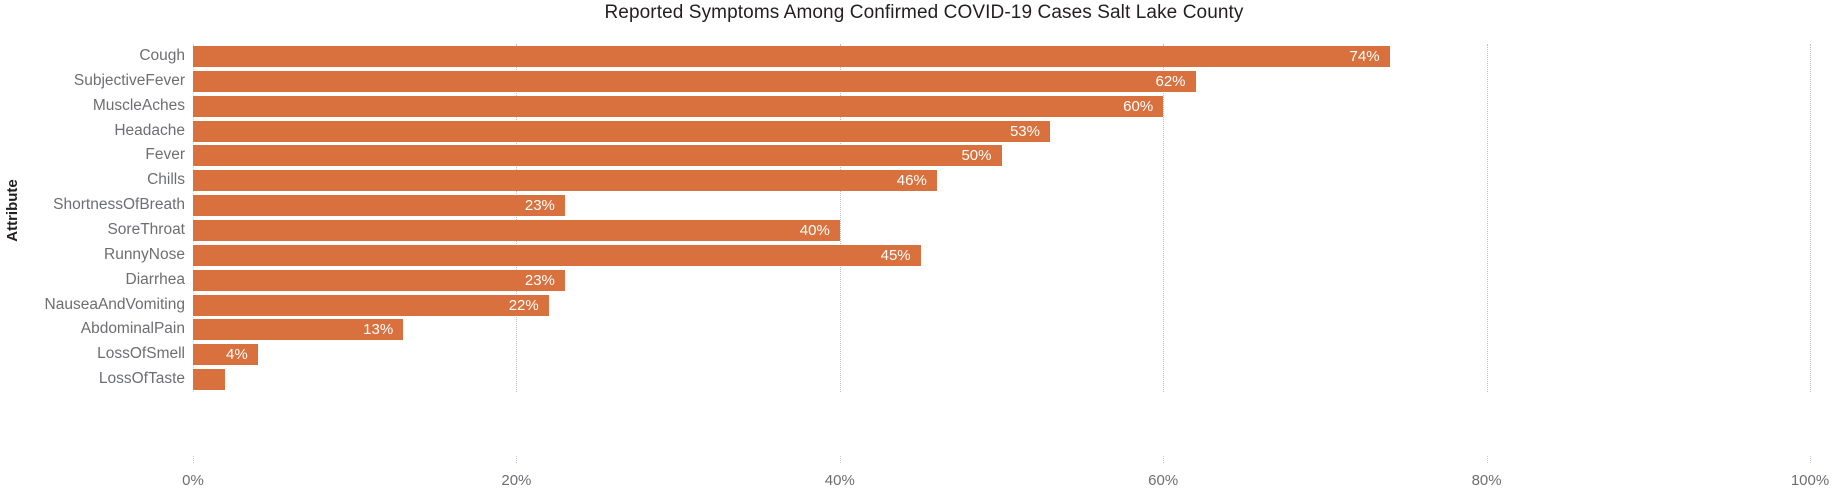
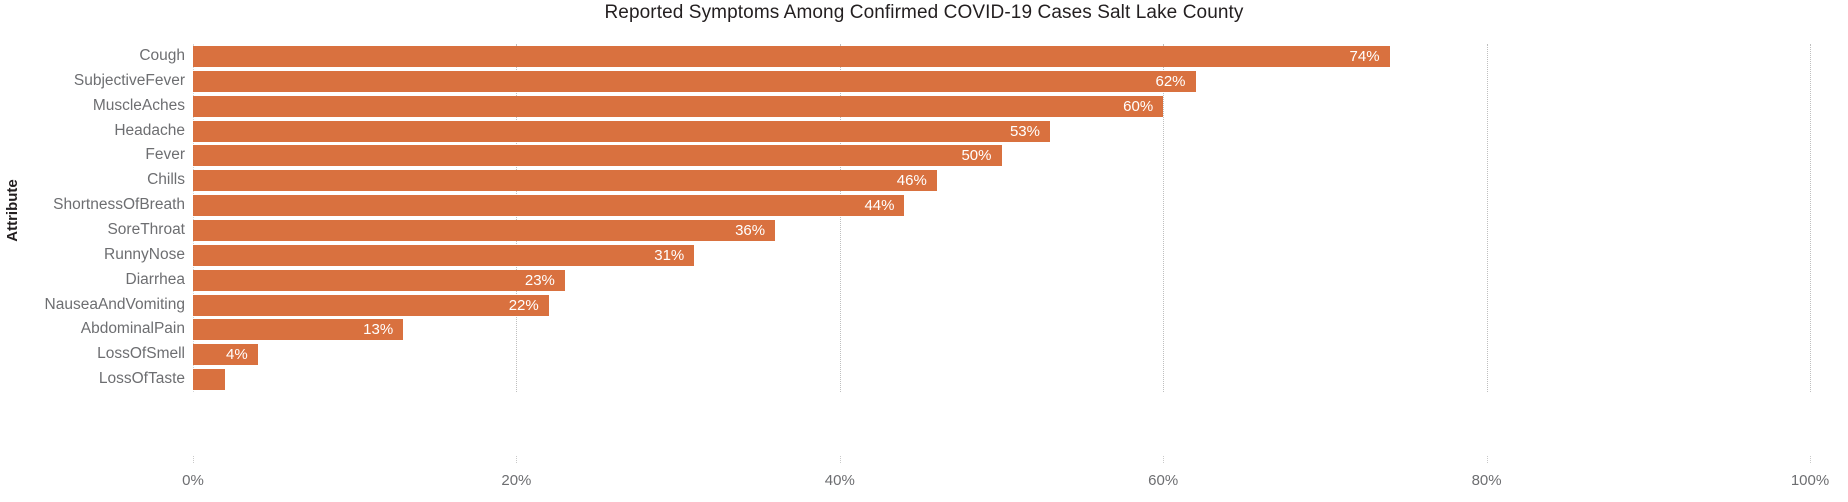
ShortnessOfBreath: 23% -> 44%
SoreThroat: 40% -> 36%
RunnyNose: 45% -> 31%
